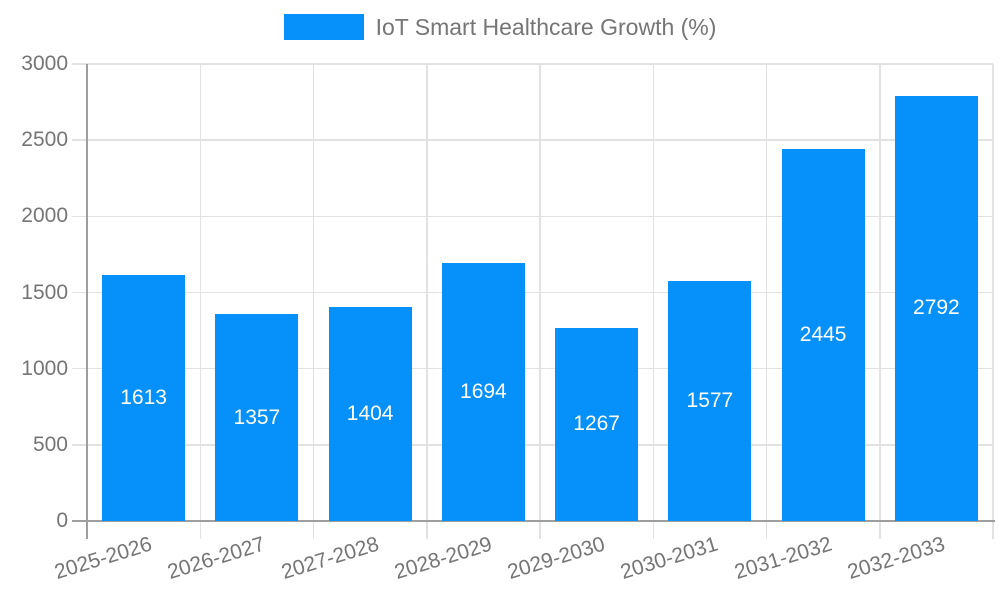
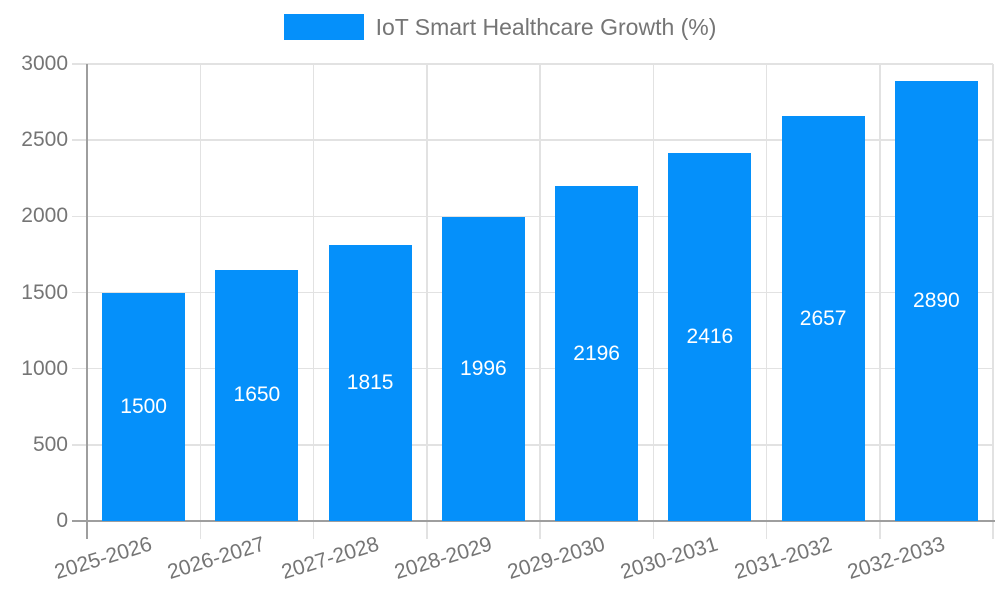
2025-2026: 1613 -> 1500
2026-2027: 1357 -> 1650
2027-2028: 1404 -> 1815
2028-2029: 1694 -> 1996
2029-2030: 1267 -> 2196
2030-2031: 1577 -> 2416
2031-2032: 2445 -> 2657
2032-2033: 2792 -> 2890
